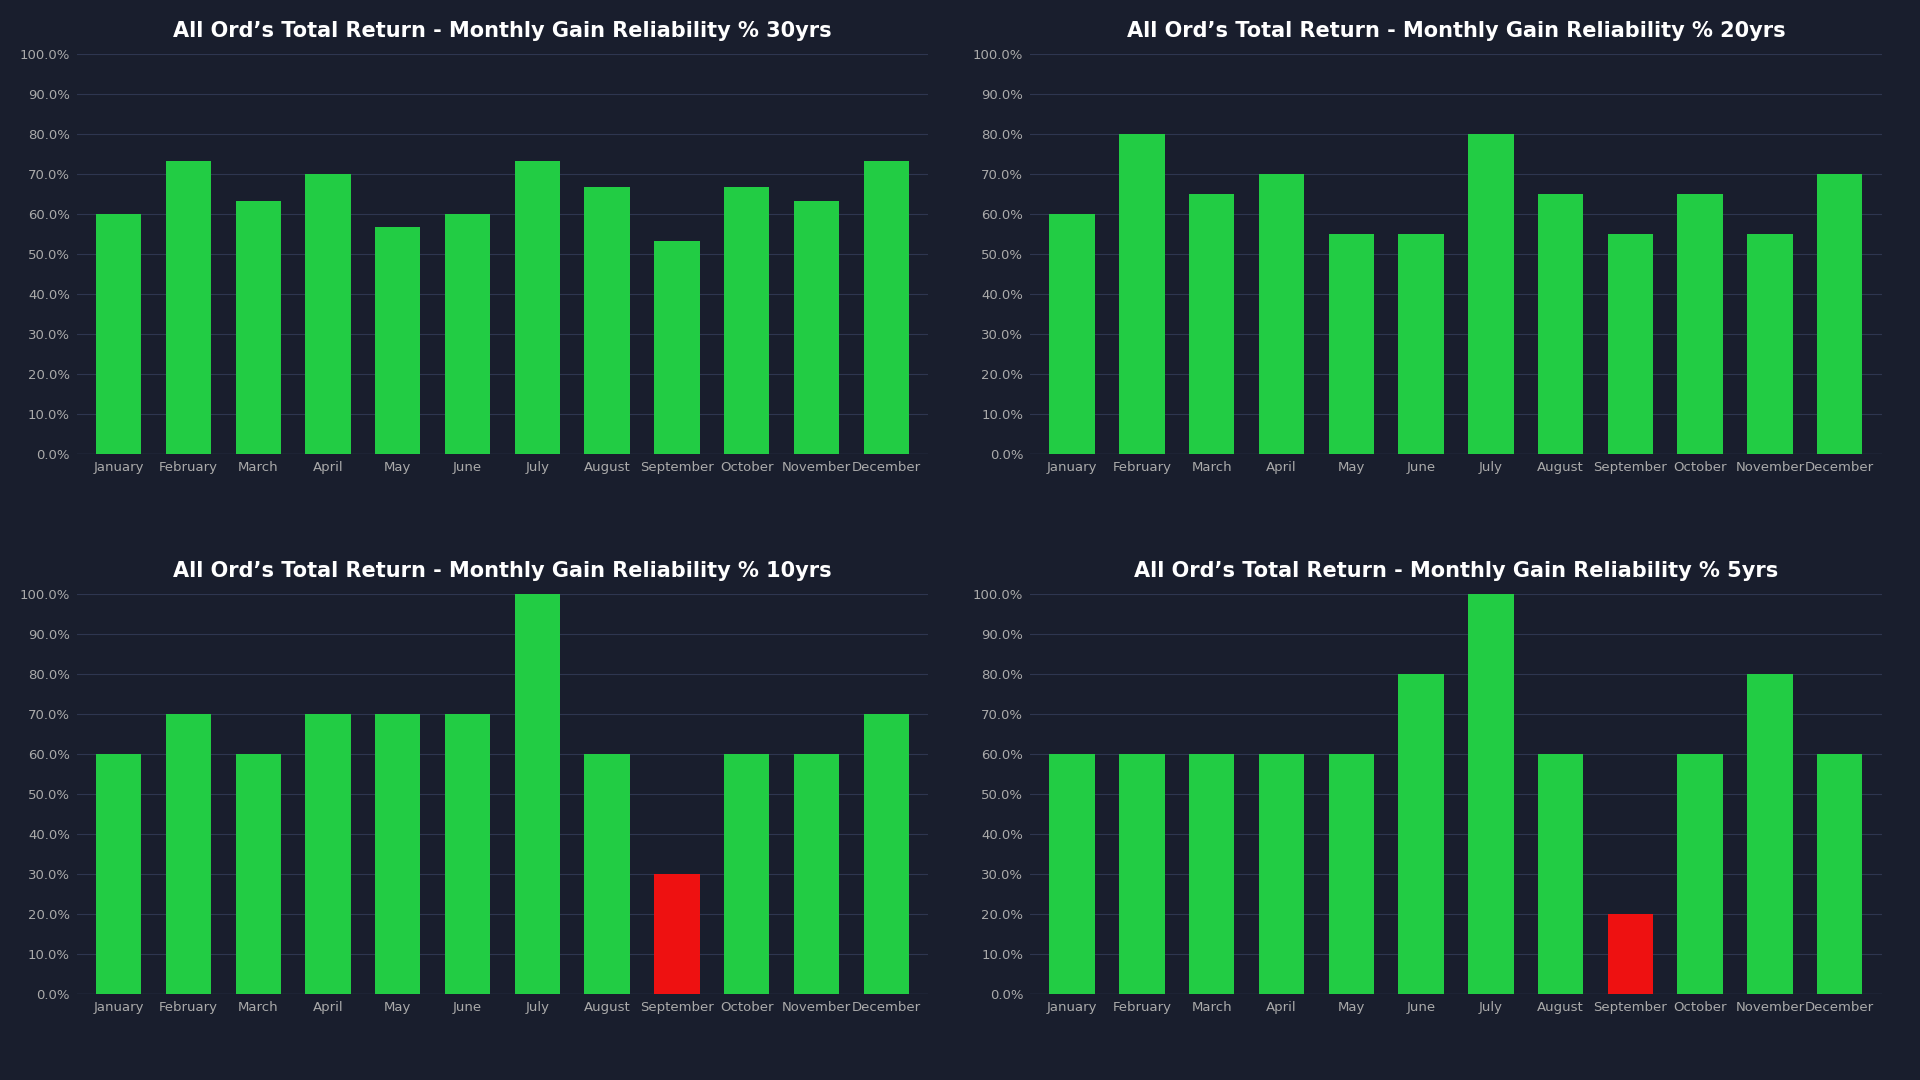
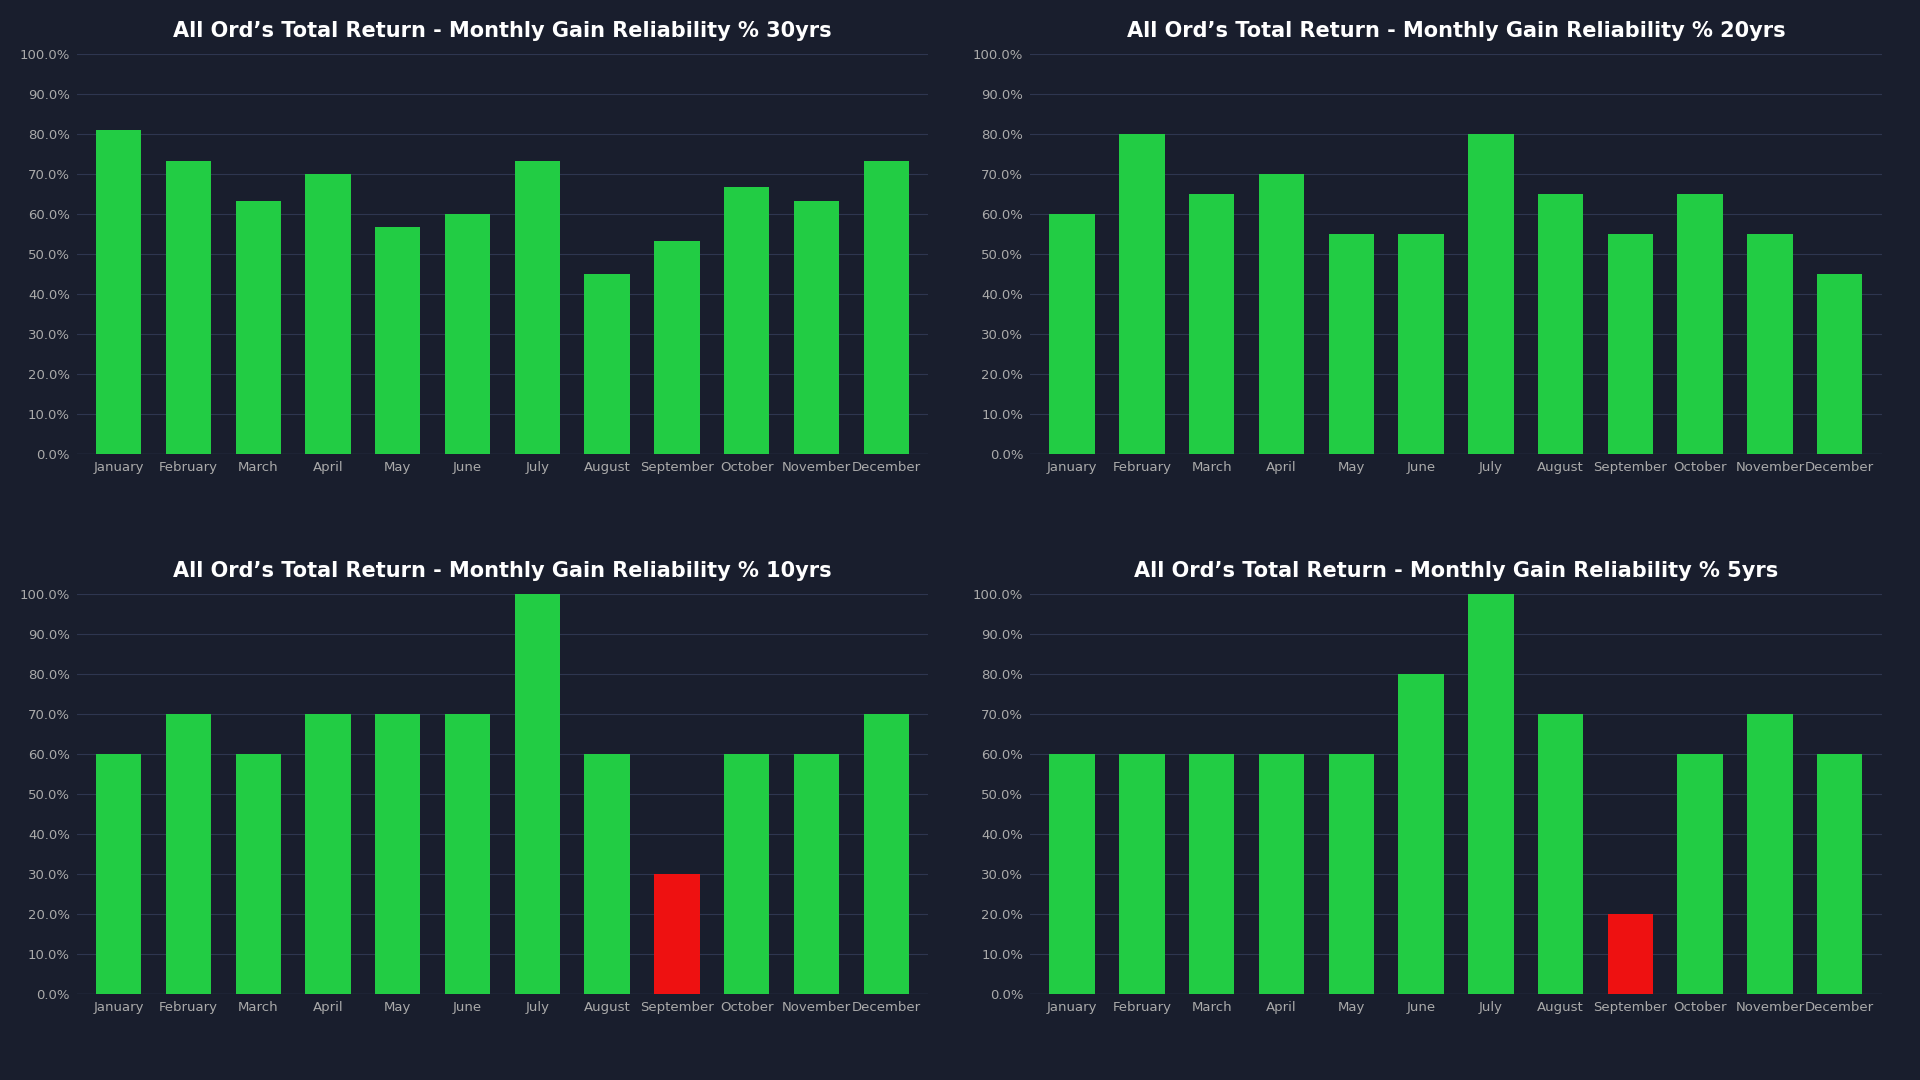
All Ord’s Total Return - Monthly Gain Reliability % 30yrs/January: 60.0% -> 81.0%
All Ord’s Total Return - Monthly Gain Reliability % 30yrs/August: 66.7% -> 45.0%
All Ord’s Total Return - Monthly Gain Reliability % 20yrs/December: 70% -> 45%
All Ord’s Total Return - Monthly Gain Reliability % 5yrs/August: 60% -> 70%
All Ord’s Total Return - Monthly Gain Reliability % 5yrs/November: 80% -> 70%
